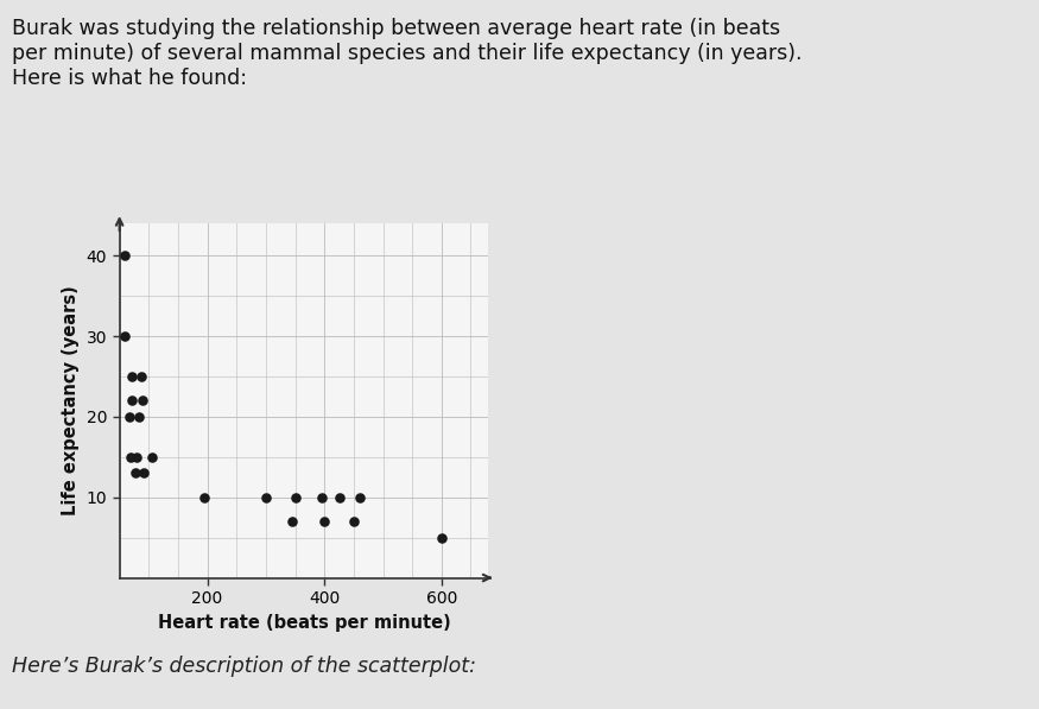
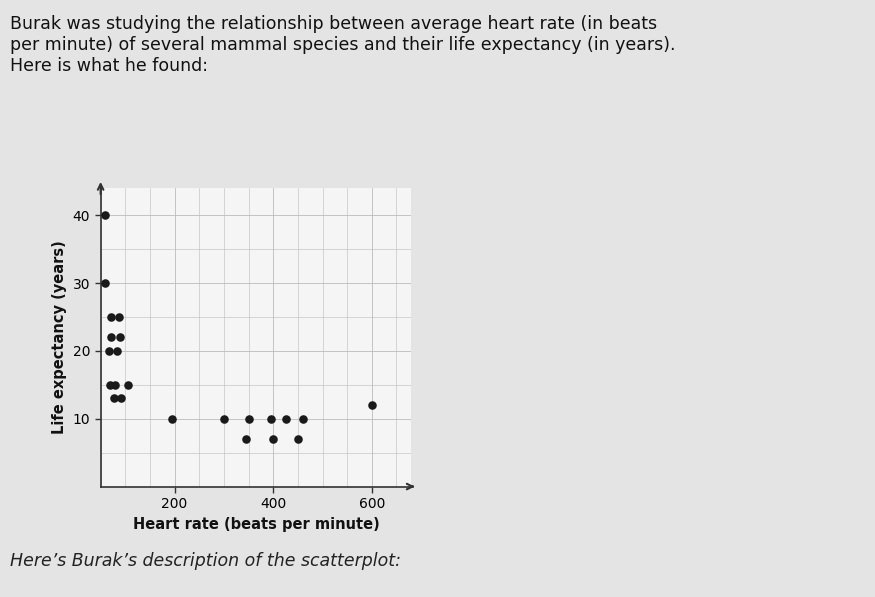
600: 5 -> 12
